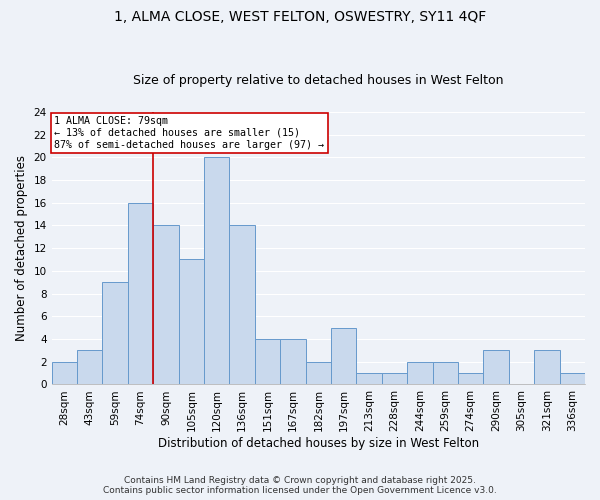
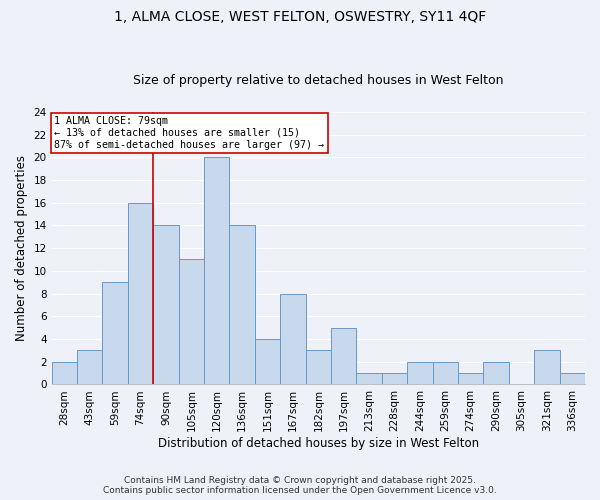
167sqm: 4 -> 8
182sqm: 2 -> 3
290sqm: 3 -> 2
